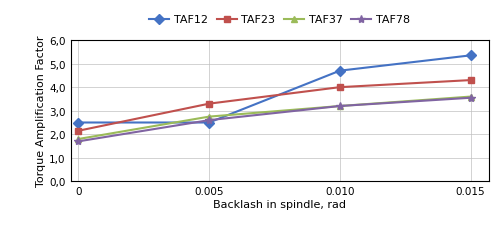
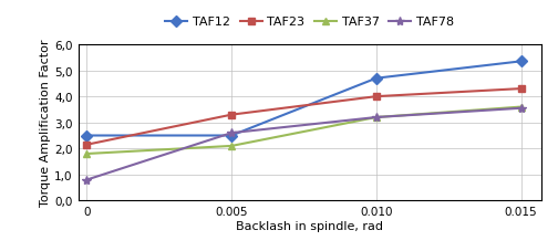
TAF78/0: 1,70 -> 0,80
TAF37/0.005: 2,75 -> 2,10
